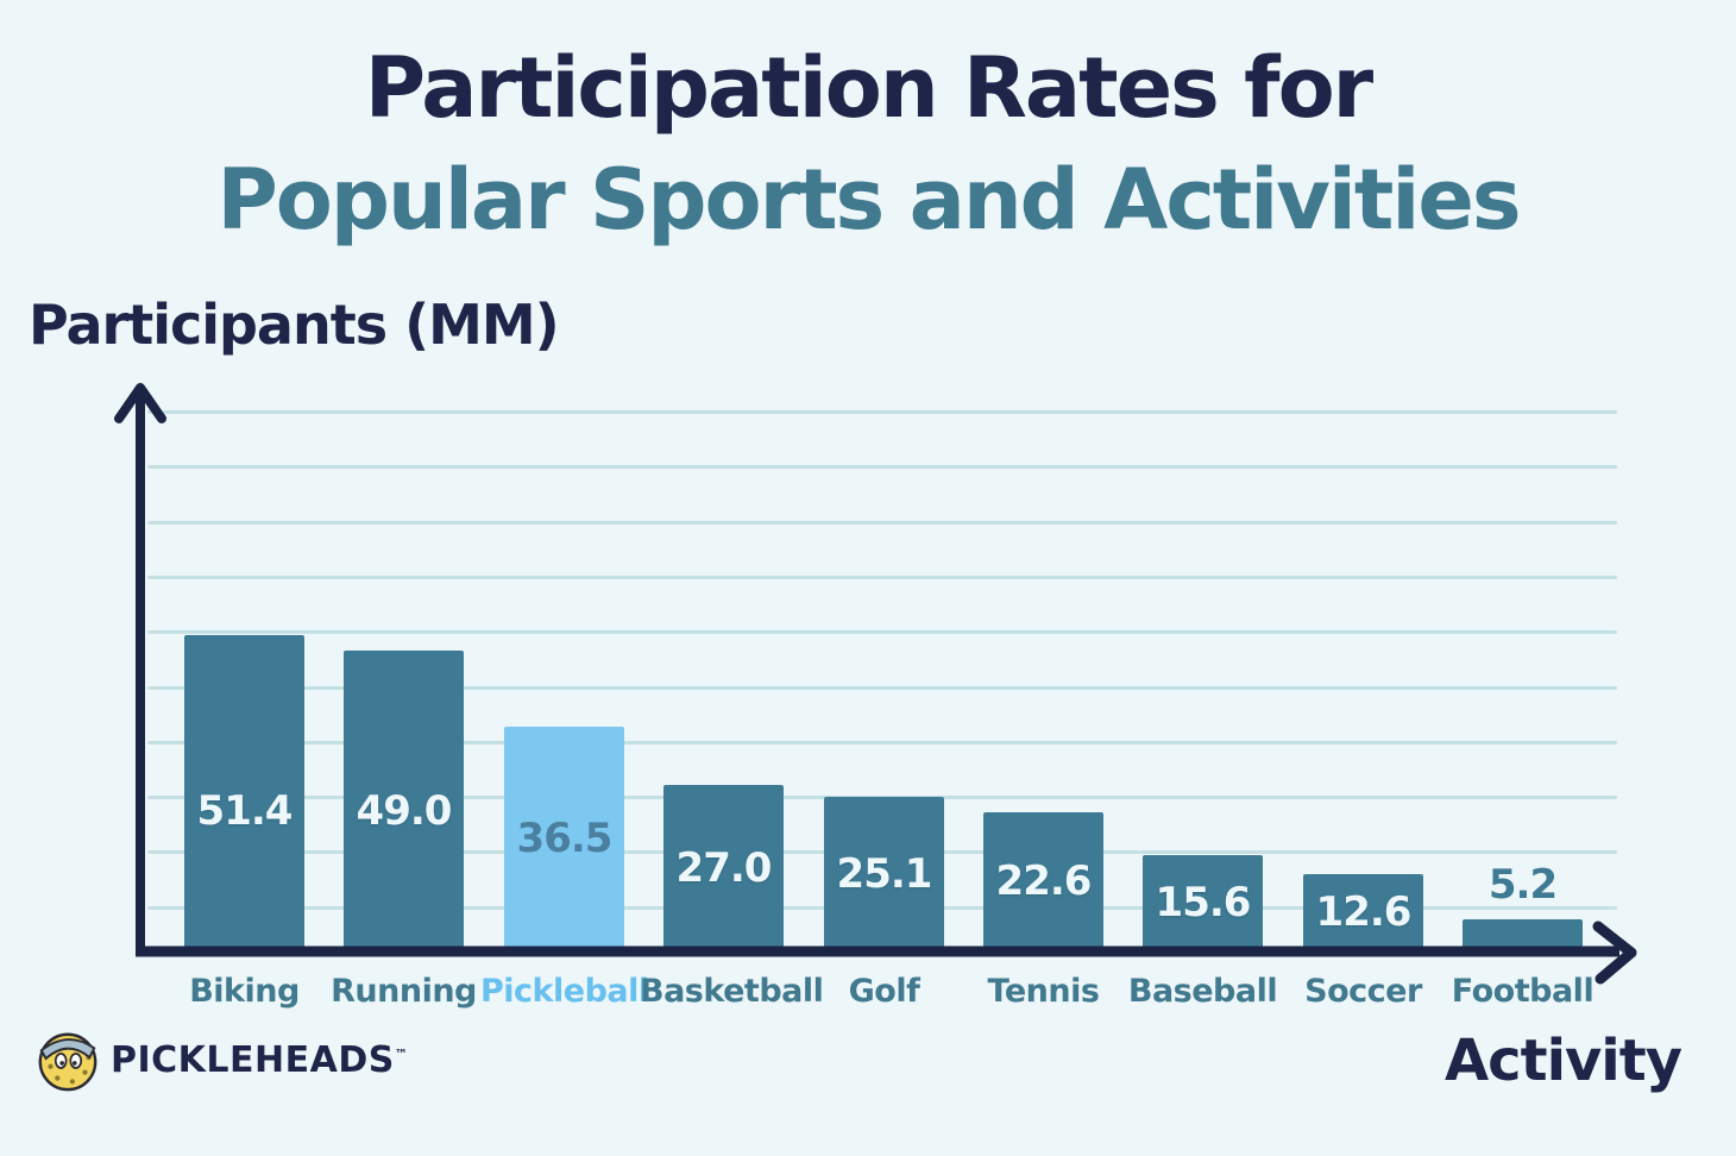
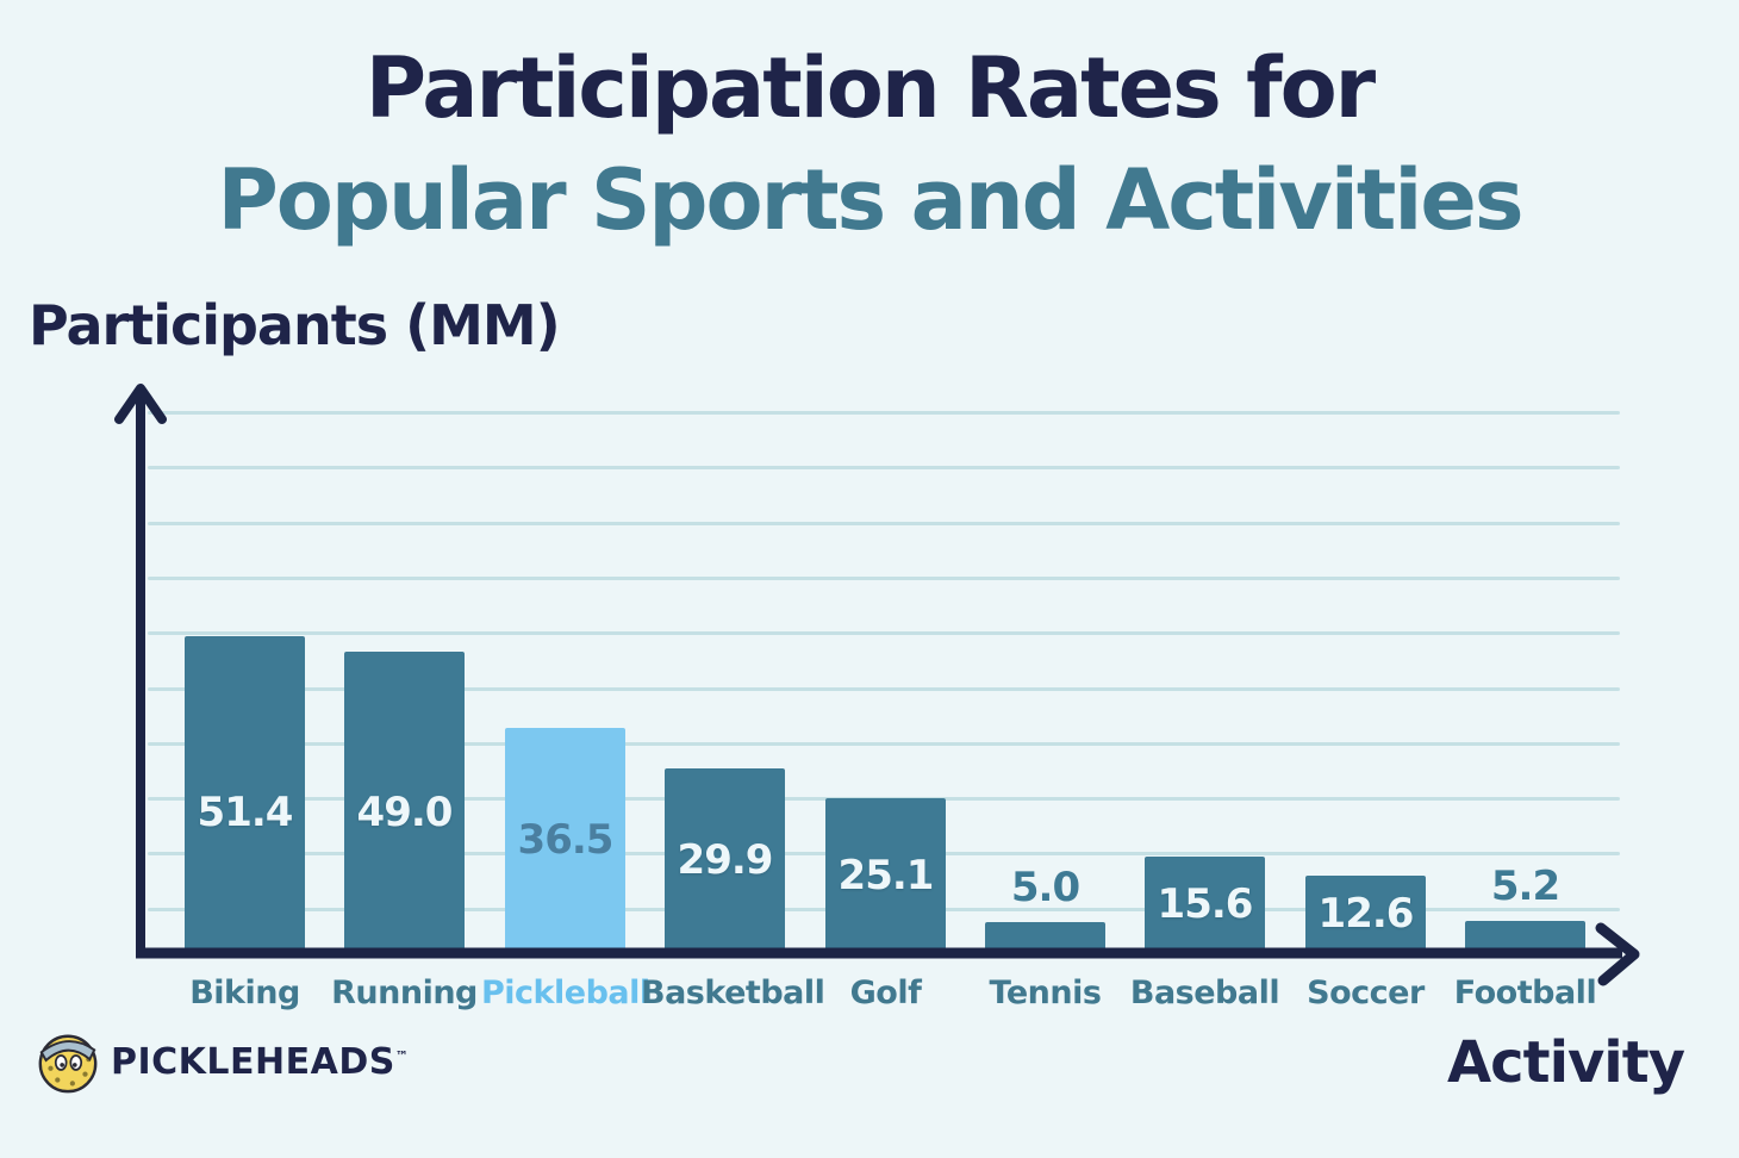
Basketball: 27.0 -> 29.9
Tennis: 22.6 -> 5.0
